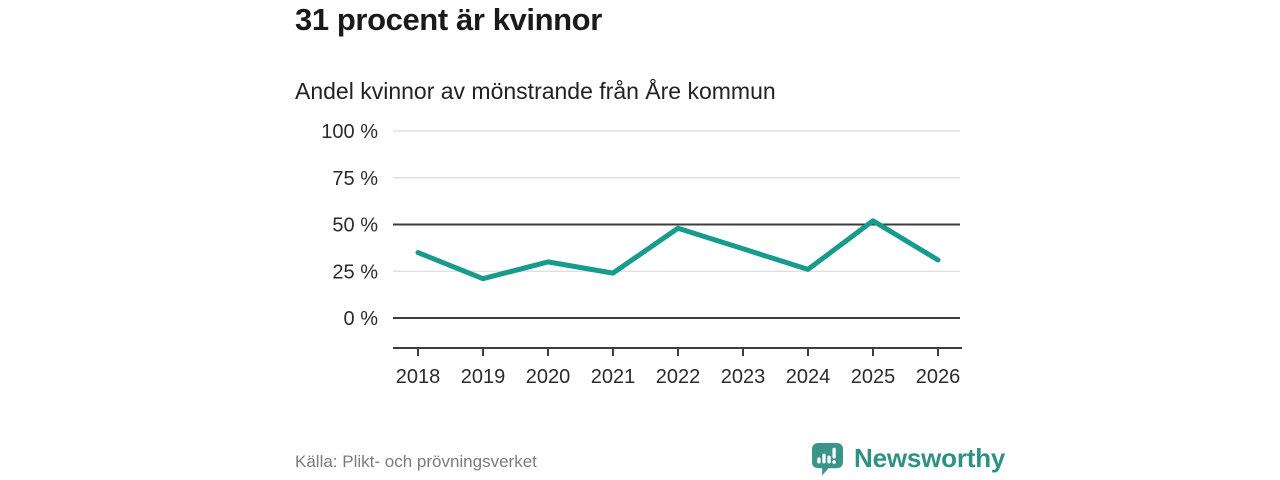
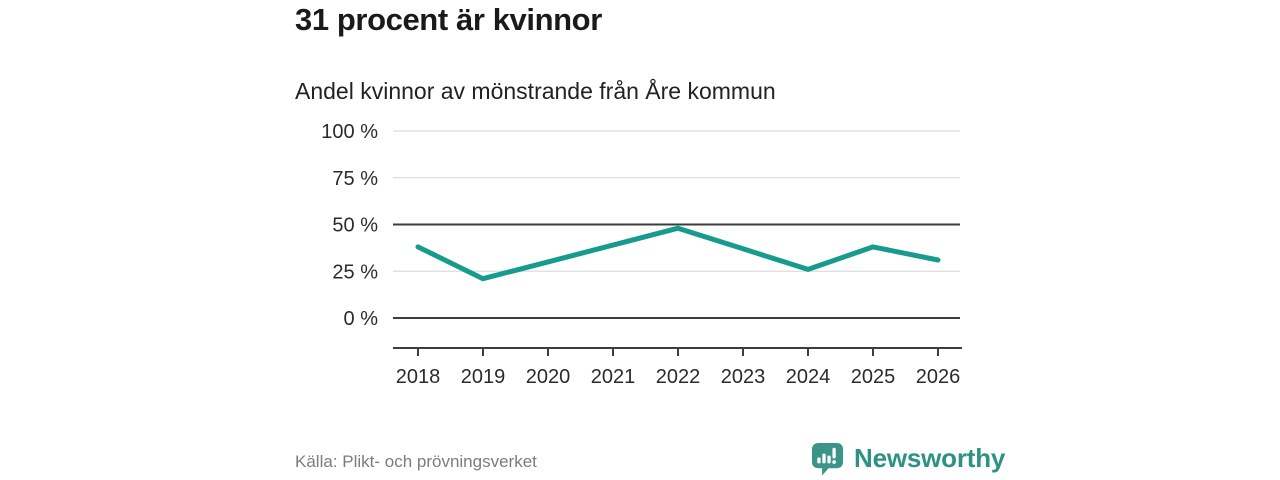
2018: 35% -> 38%
2021: 24% -> 39%
2025: 52% -> 38%
